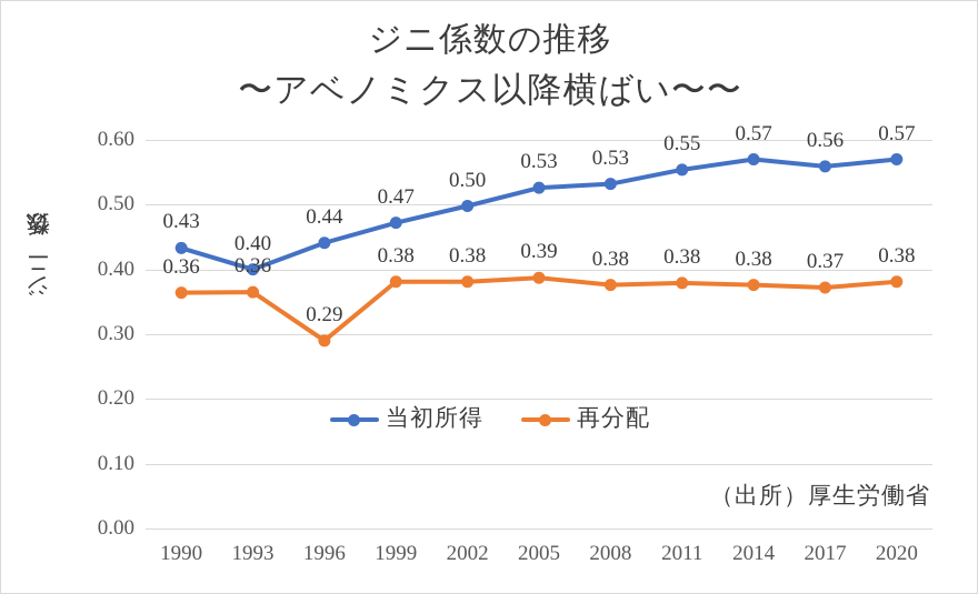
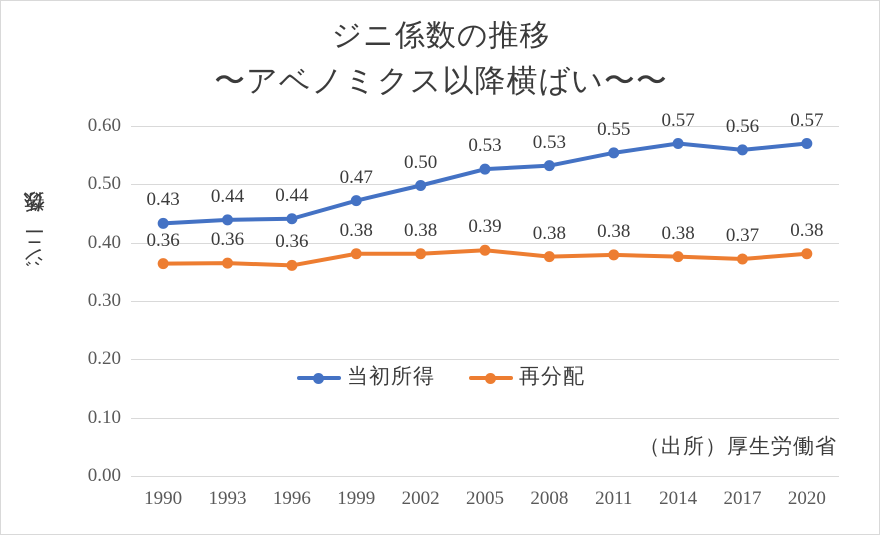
当初所得/1993: 0.40 -> 0.44
再分配/1996: 0.29 -> 0.36
